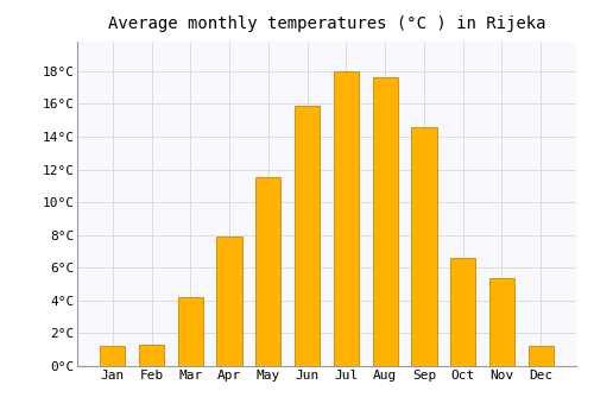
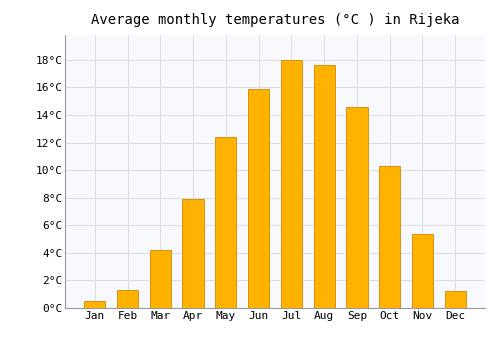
Jan: 1.2°C -> 0.5°C
May: 11.5°C -> 12.4°C
Oct: 6.6°C -> 10.3°C
